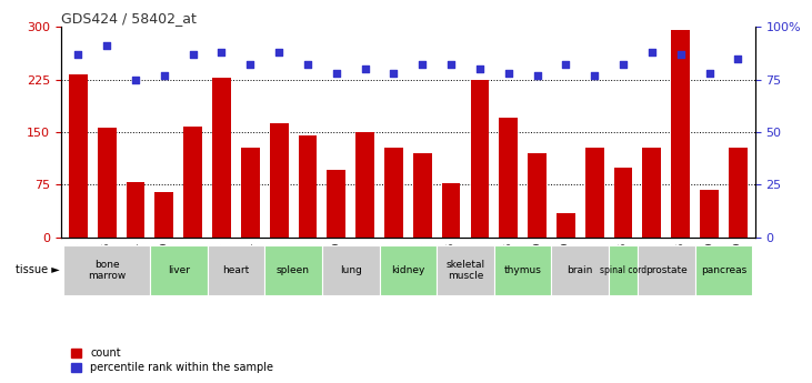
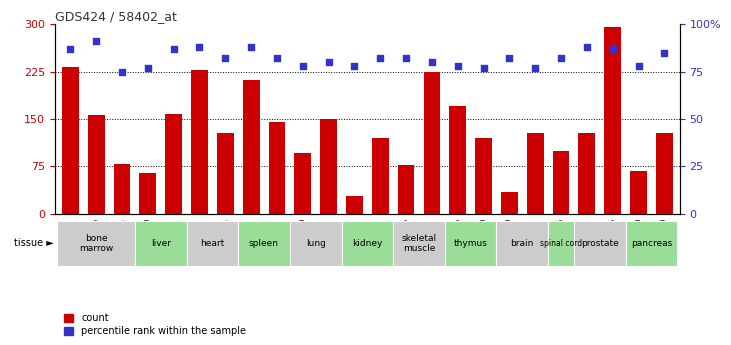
count/GSM12671: 162 -> 212
count/GSM12730: 128 -> 28
